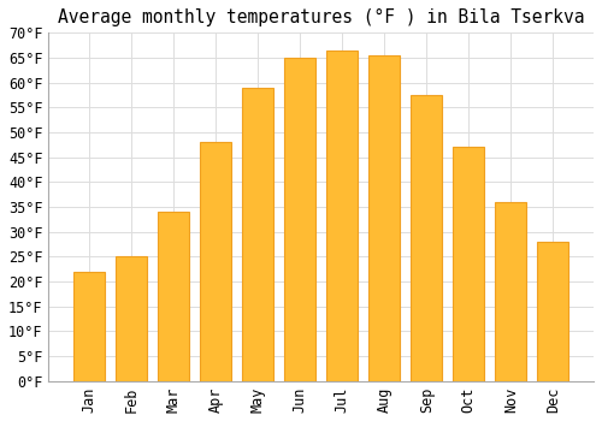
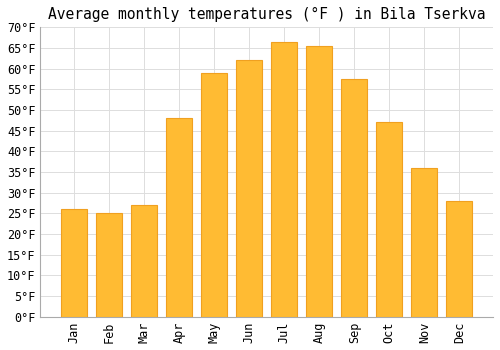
Jan: 22.0°F -> 26.0°F
Mar: 34.0°F -> 27.0°F
Jun: 65.0°F -> 62.0°F
